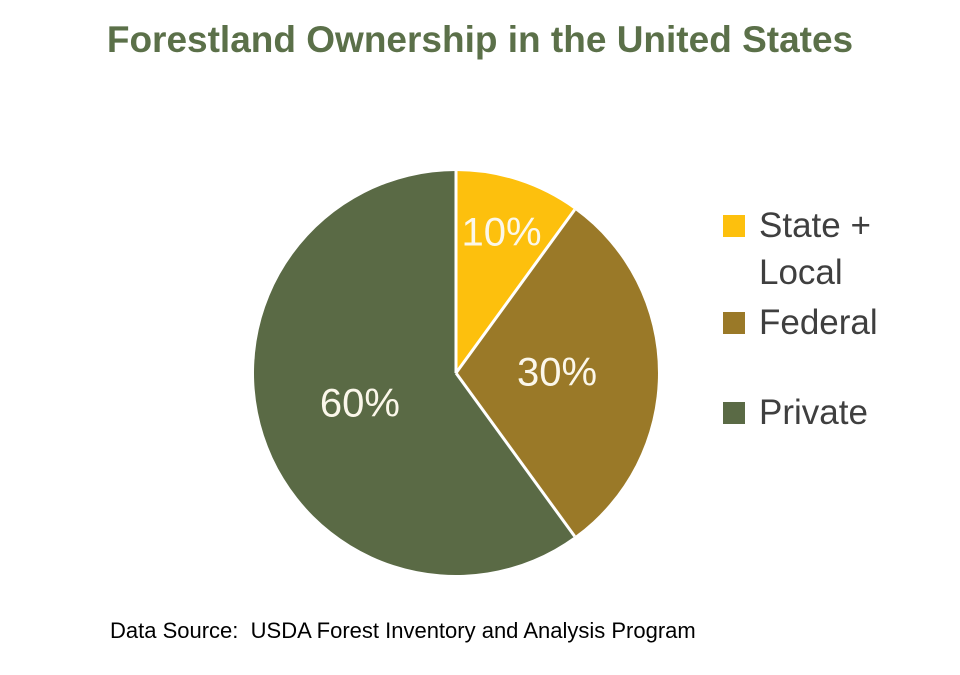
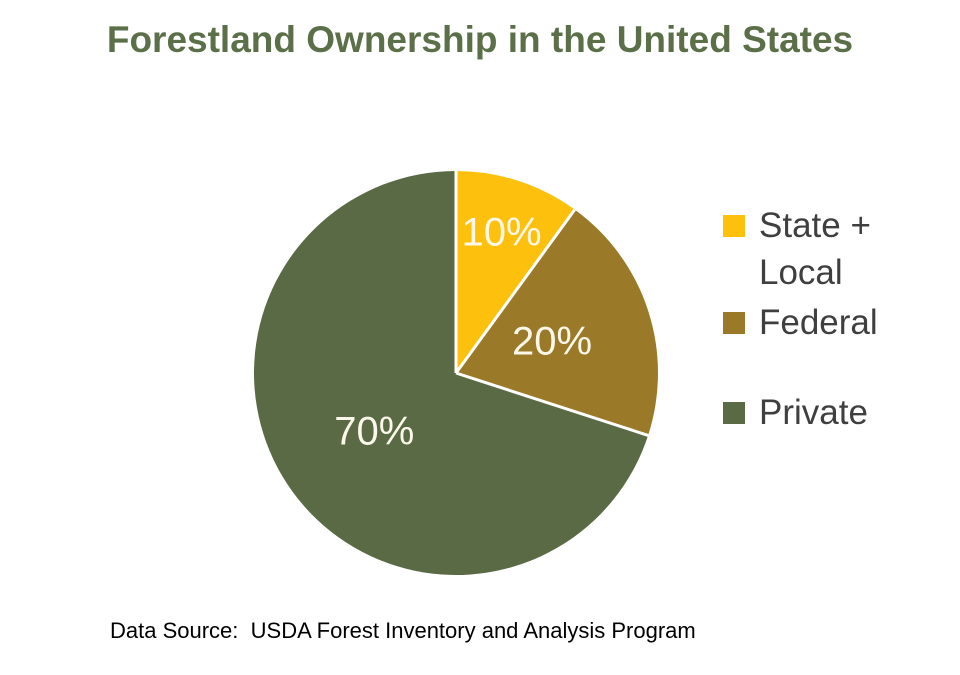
Federal: 30% -> 20%
Private: 60% -> 70%
